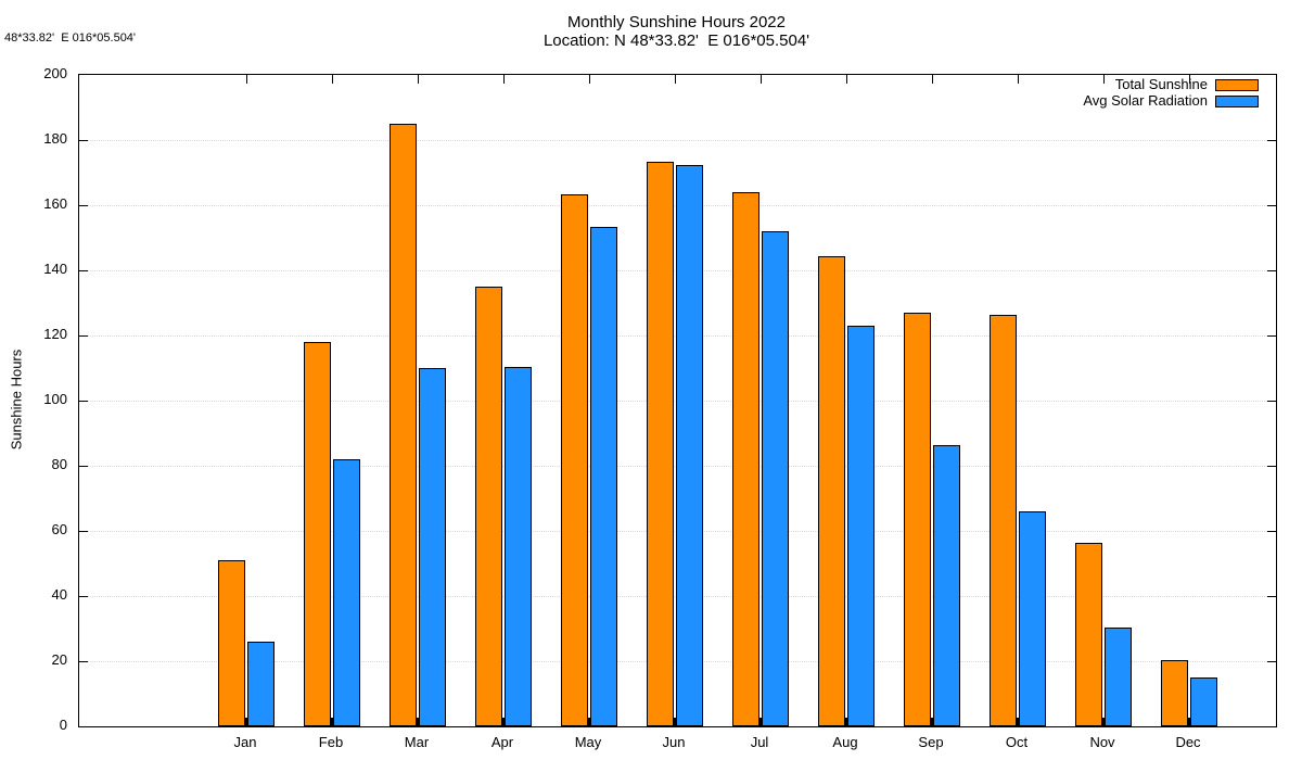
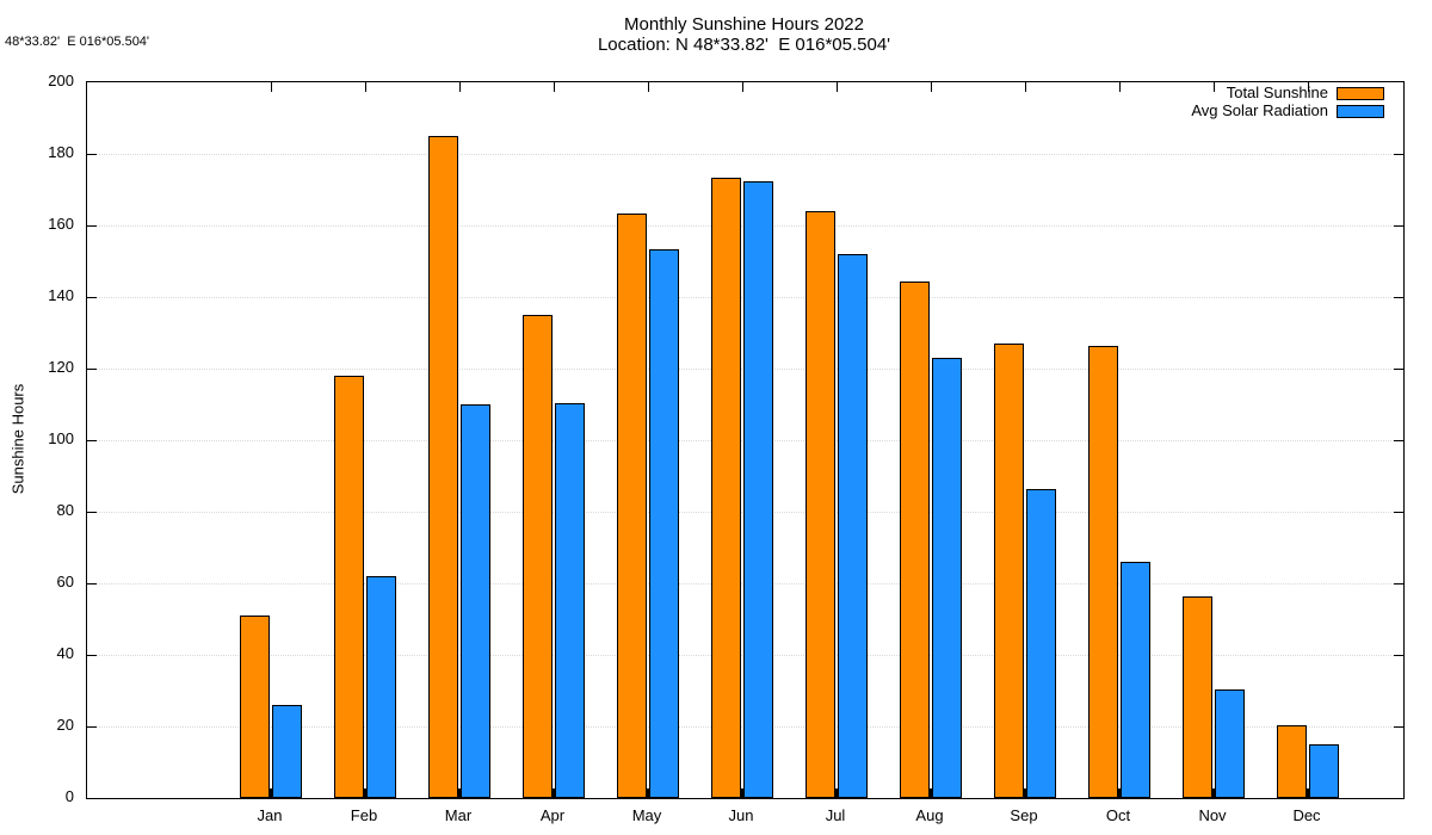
Avg Solar Radiation/Feb: 82 -> 62
